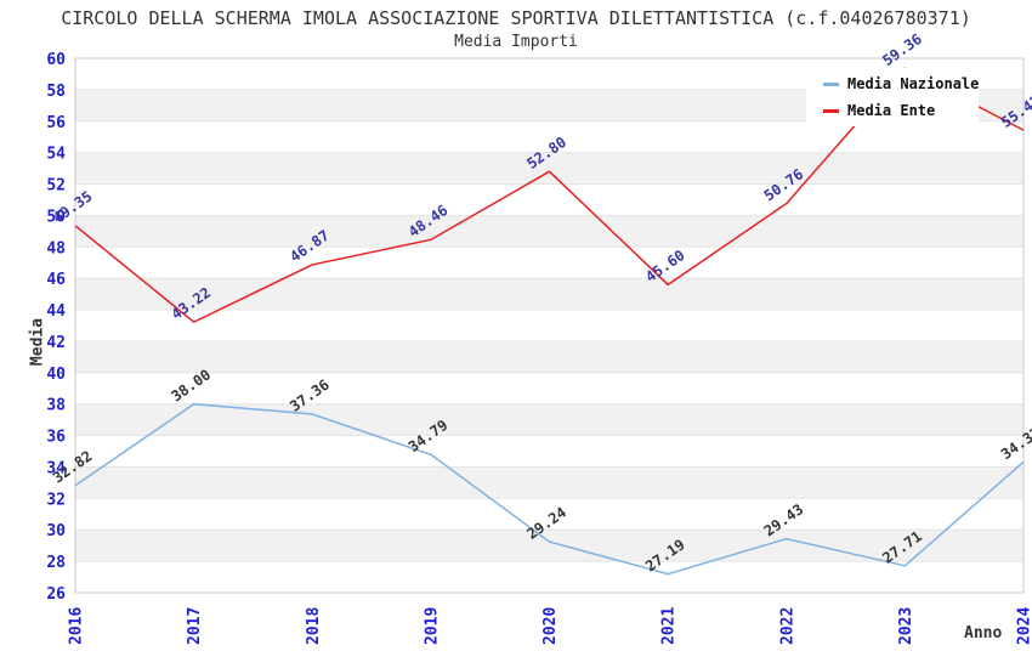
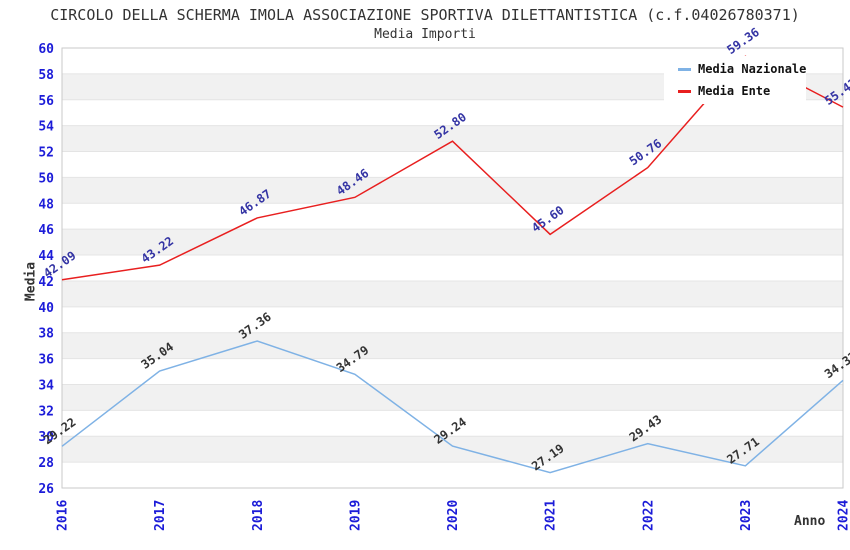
Media Nazionale/2016: 32.82 -> 29.22
Media Ente/2016: 49.35 -> 42.09
Media Nazionale/2017: 38.00 -> 35.04
